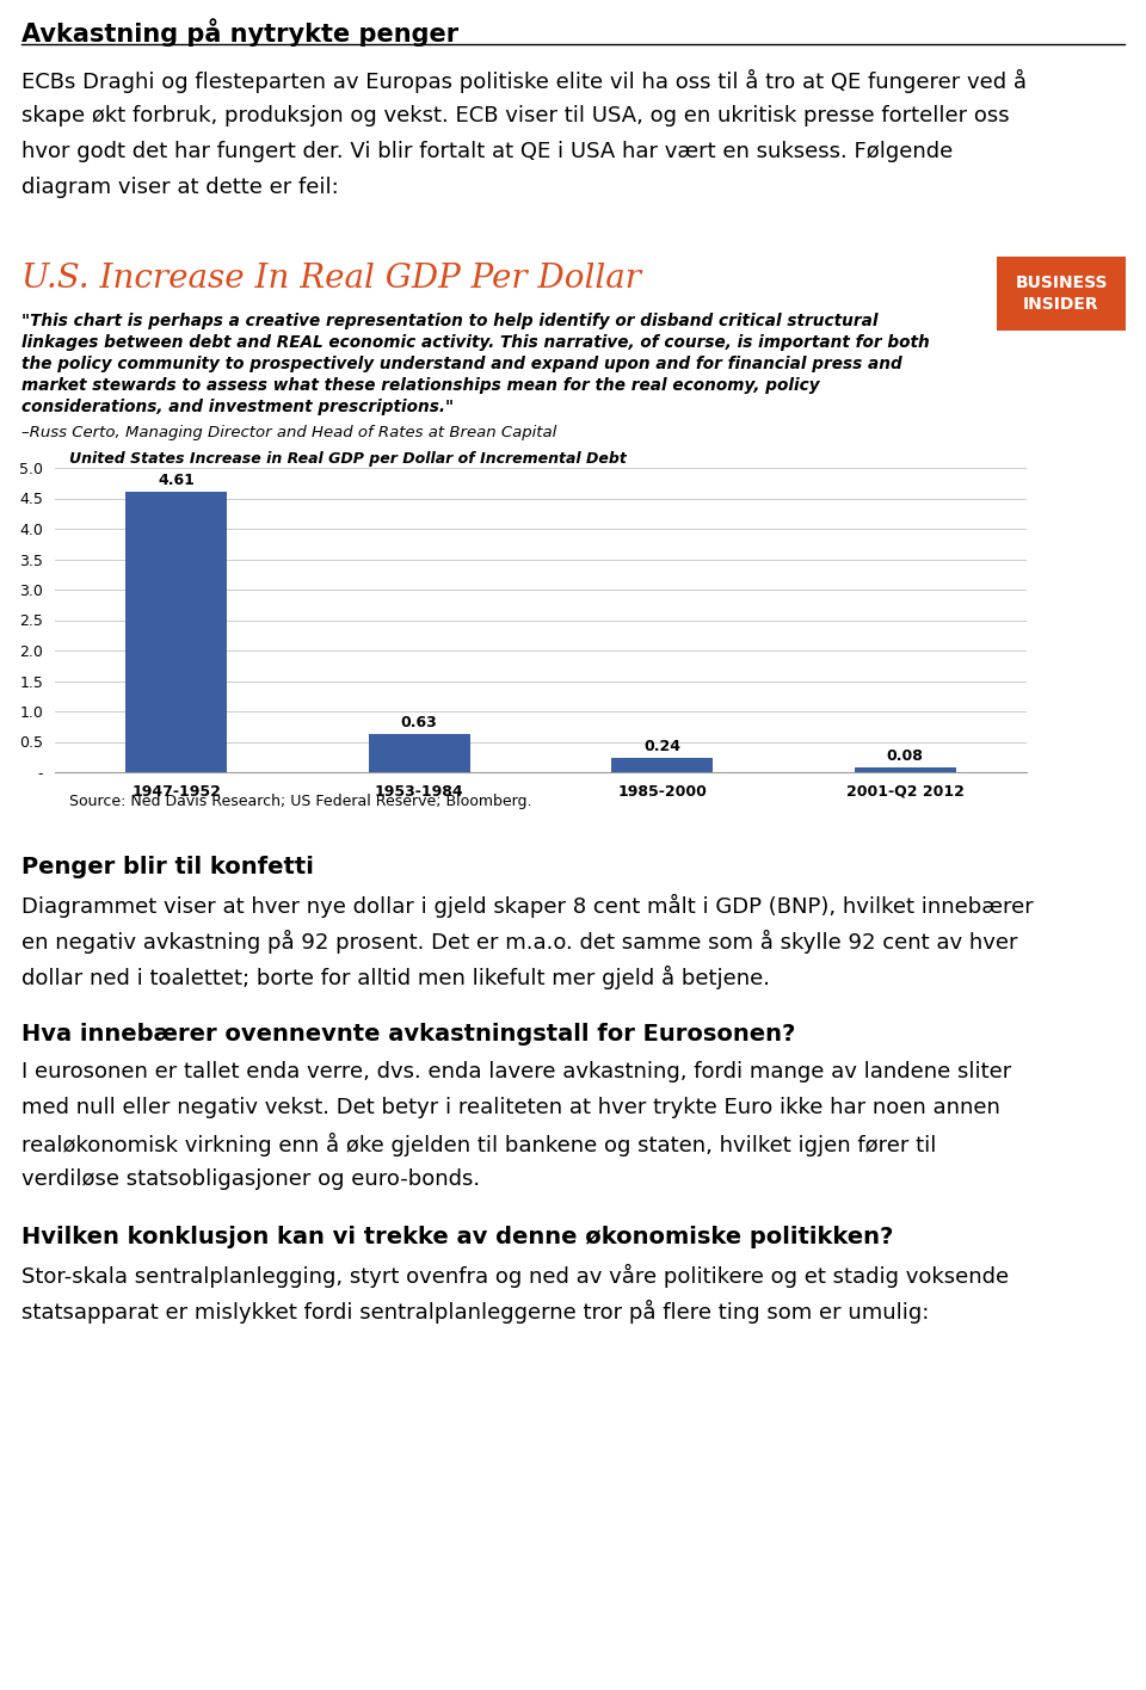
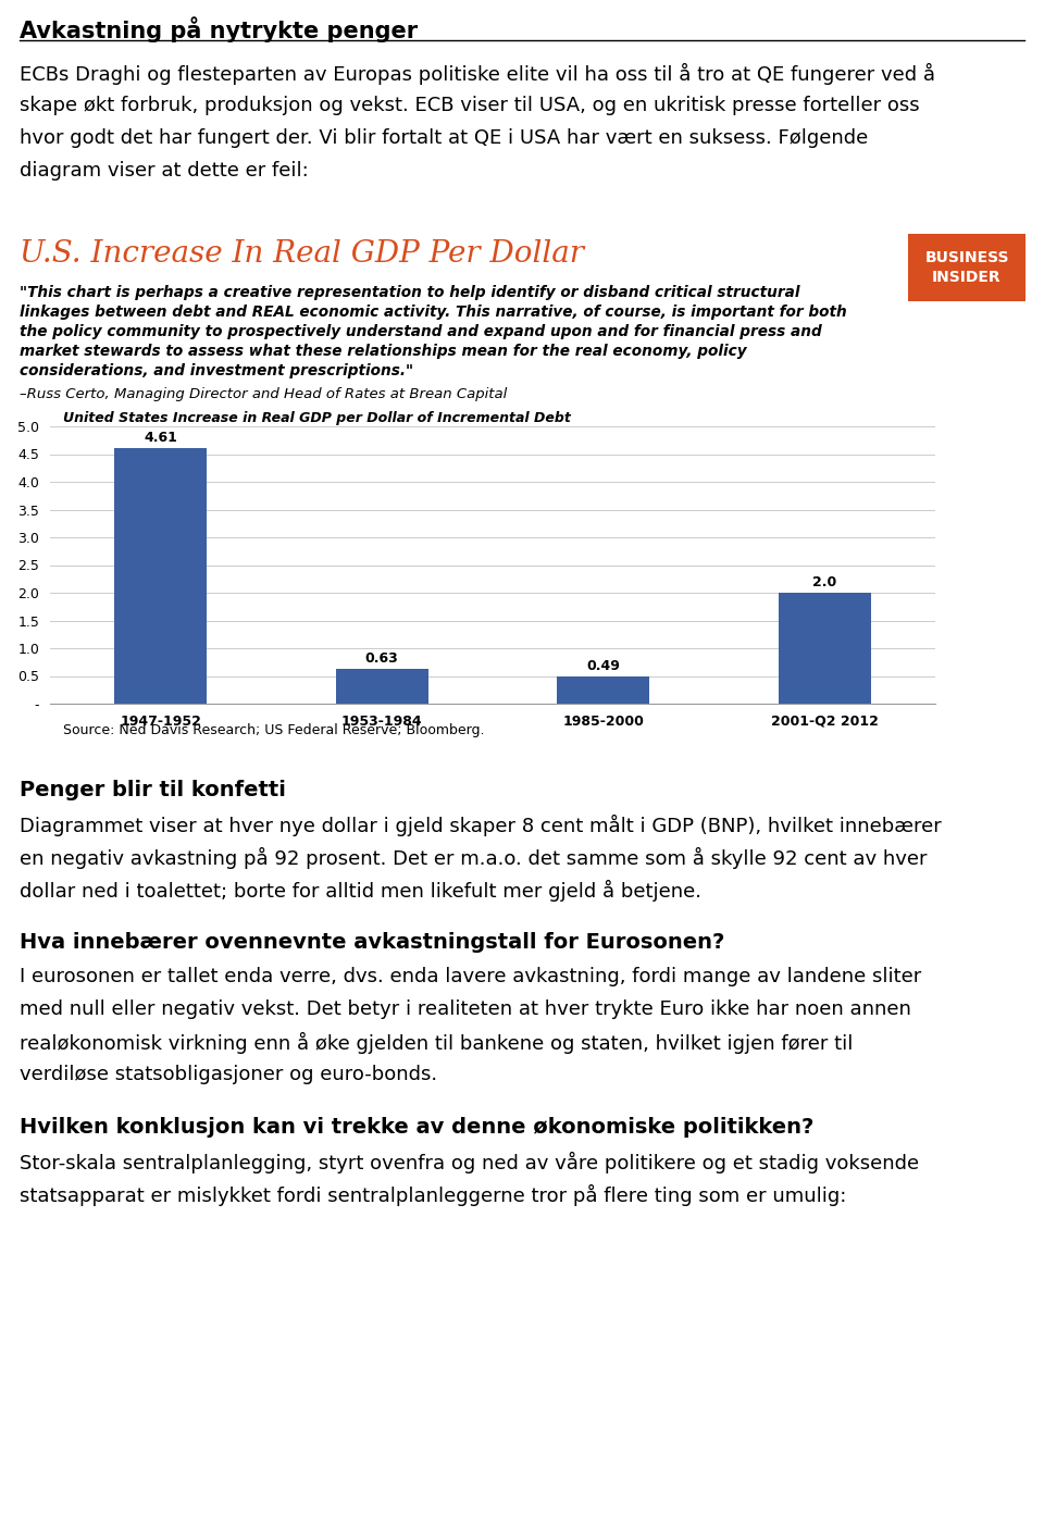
1985-2000: 0.24 -> 0.49
2001-Q2 2012: 0.08 -> 2.0
